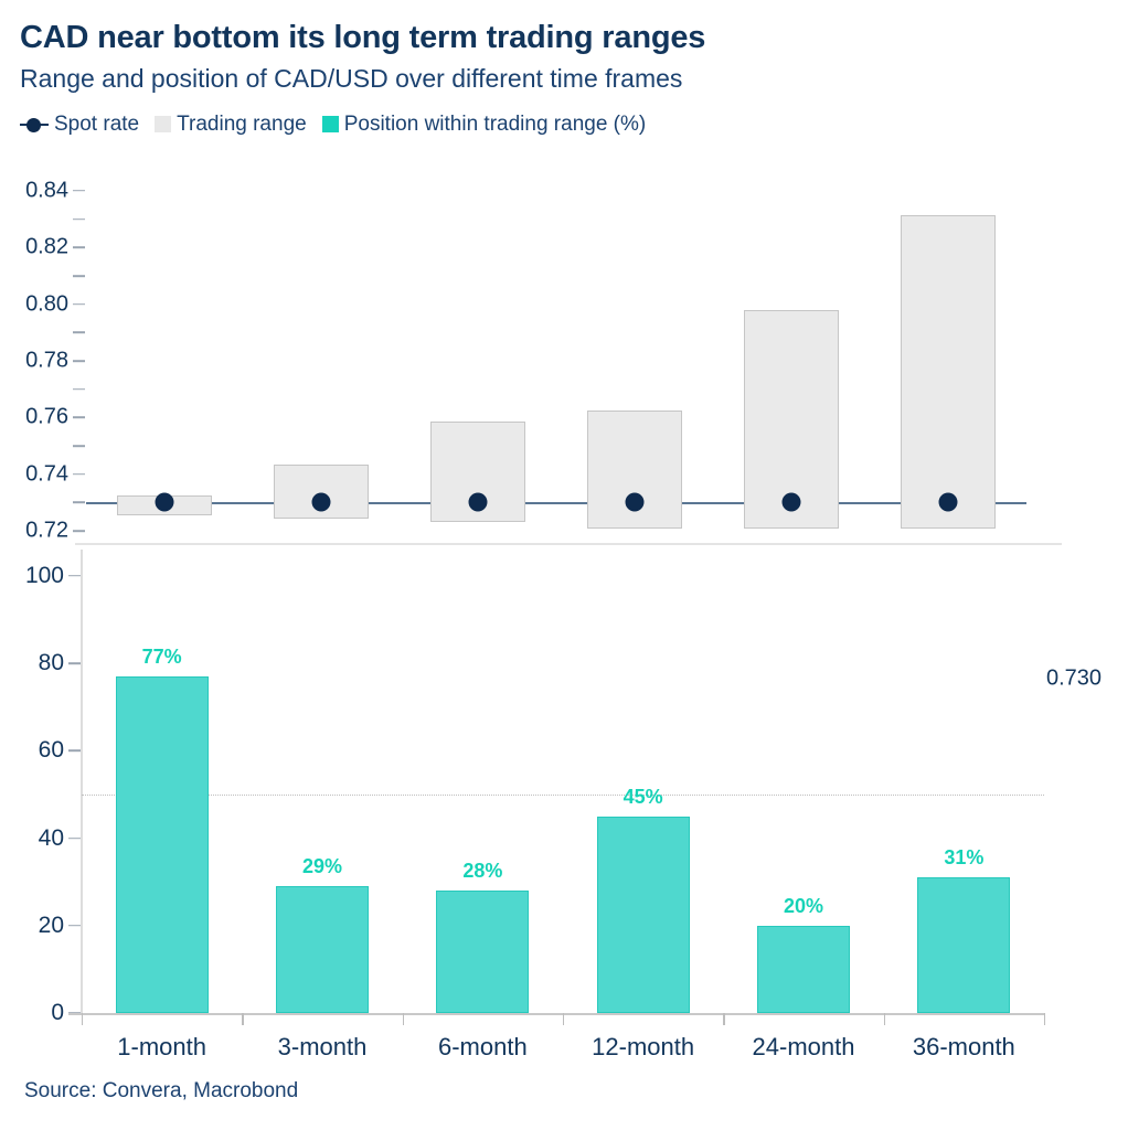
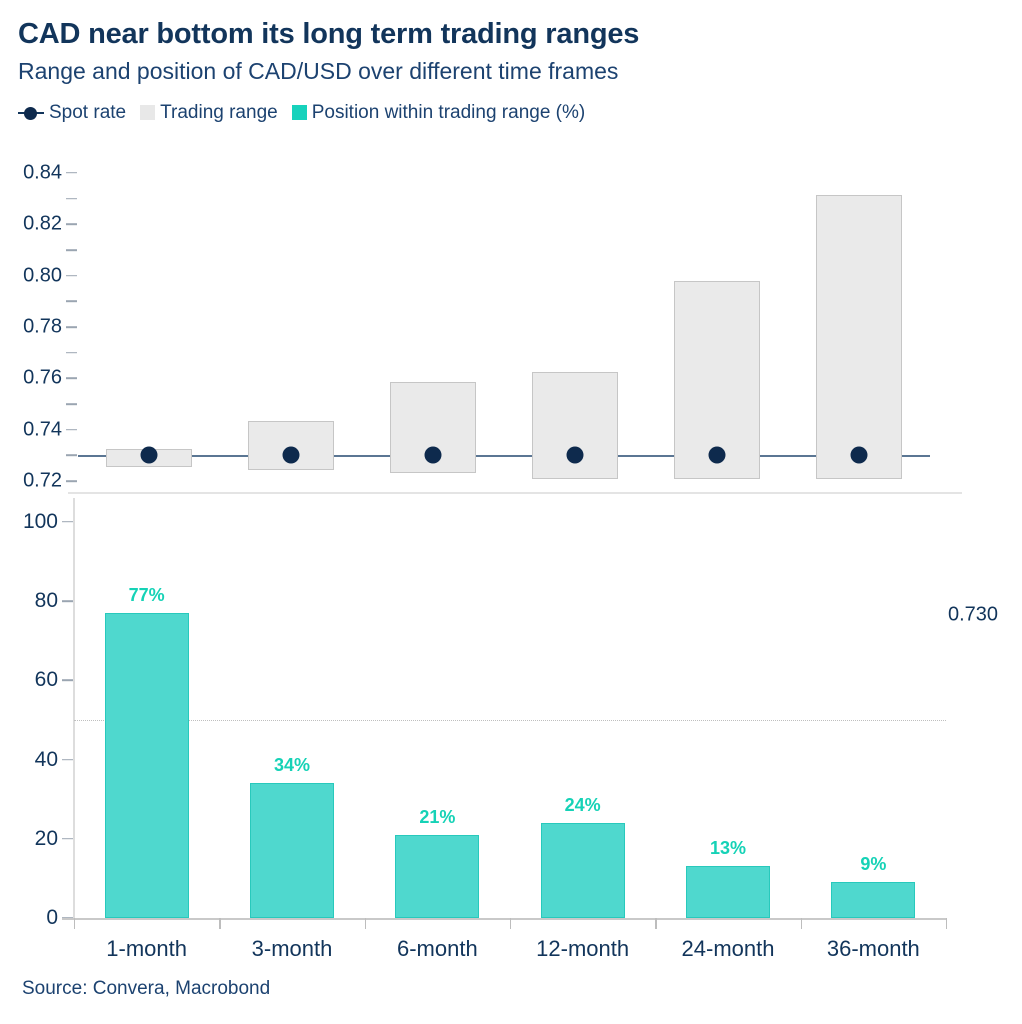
Position within trading range (%)/3-month: 29% -> 34%
Position within trading range (%)/6-month: 28% -> 21%
Position within trading range (%)/12-month: 45% -> 24%
Position within trading range (%)/24-month: 20% -> 13%
Position within trading range (%)/36-month: 31% -> 9%
